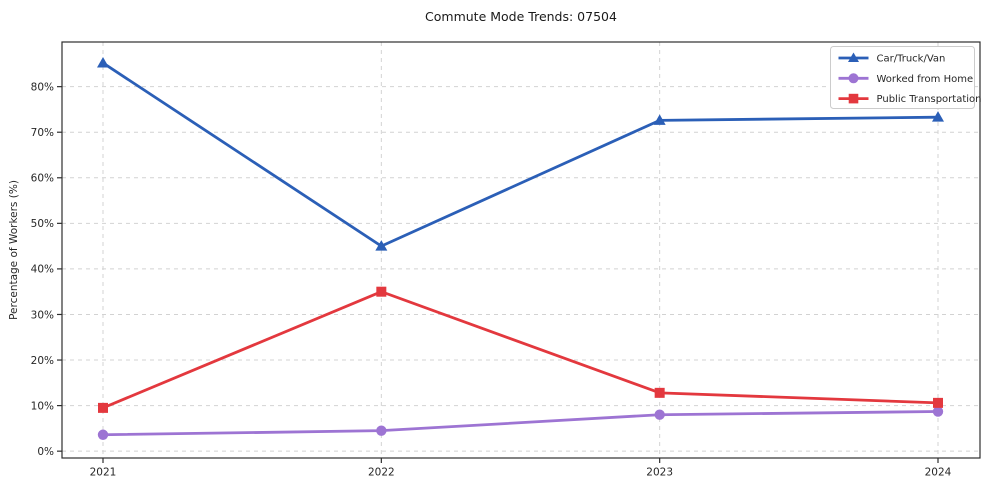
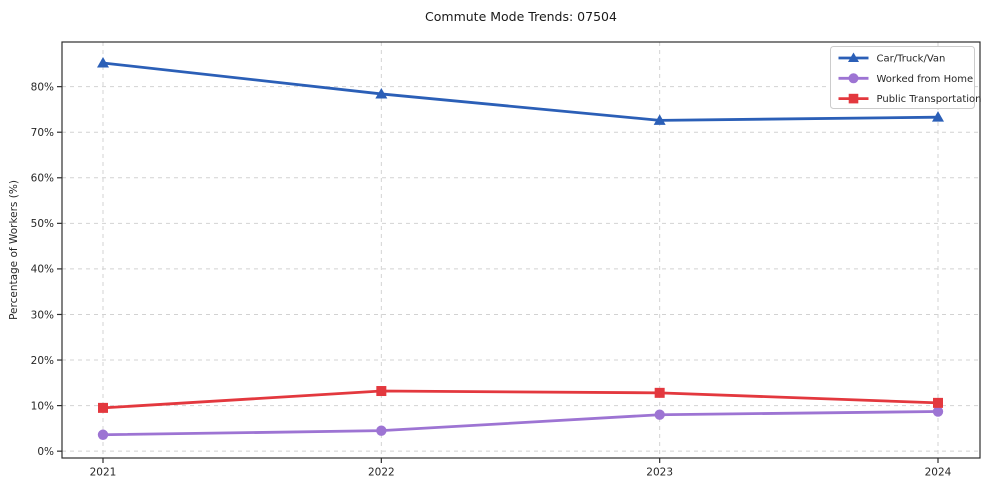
Car/Truck/Van/2022: 45% -> 78%
Public Transportation/2022: 35% -> 13%
